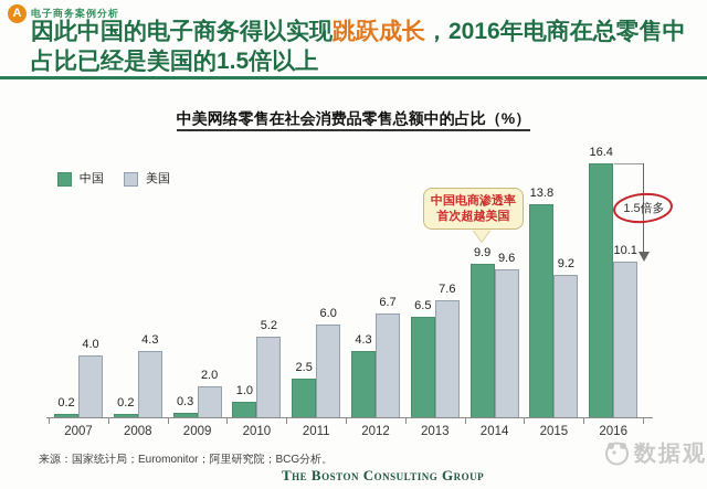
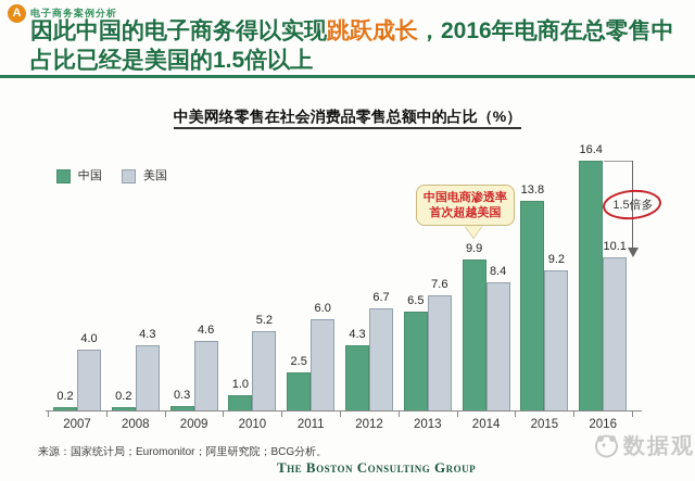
美国/2009: 2.0 -> 4.6
美国/2014: 9.6 -> 8.4
